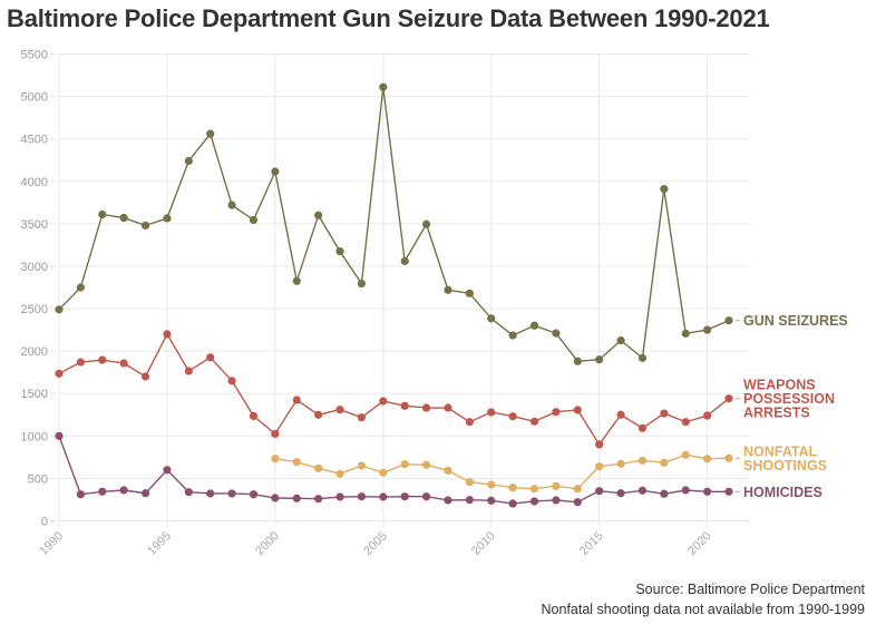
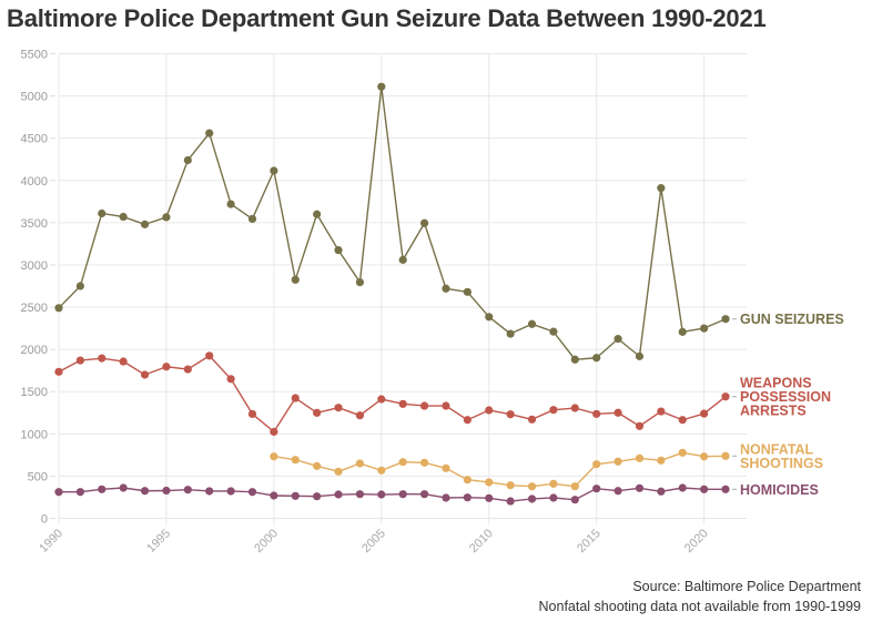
HOMICIDES/1990: 1000 -> 300
WEAPONS POSSESSION ARRESTS/1995: 2200 -> 1800
HOMICIDES/1995: 600 -> 300
WEAPONS POSSESSION ARRESTS/2015: 900 -> 1200
